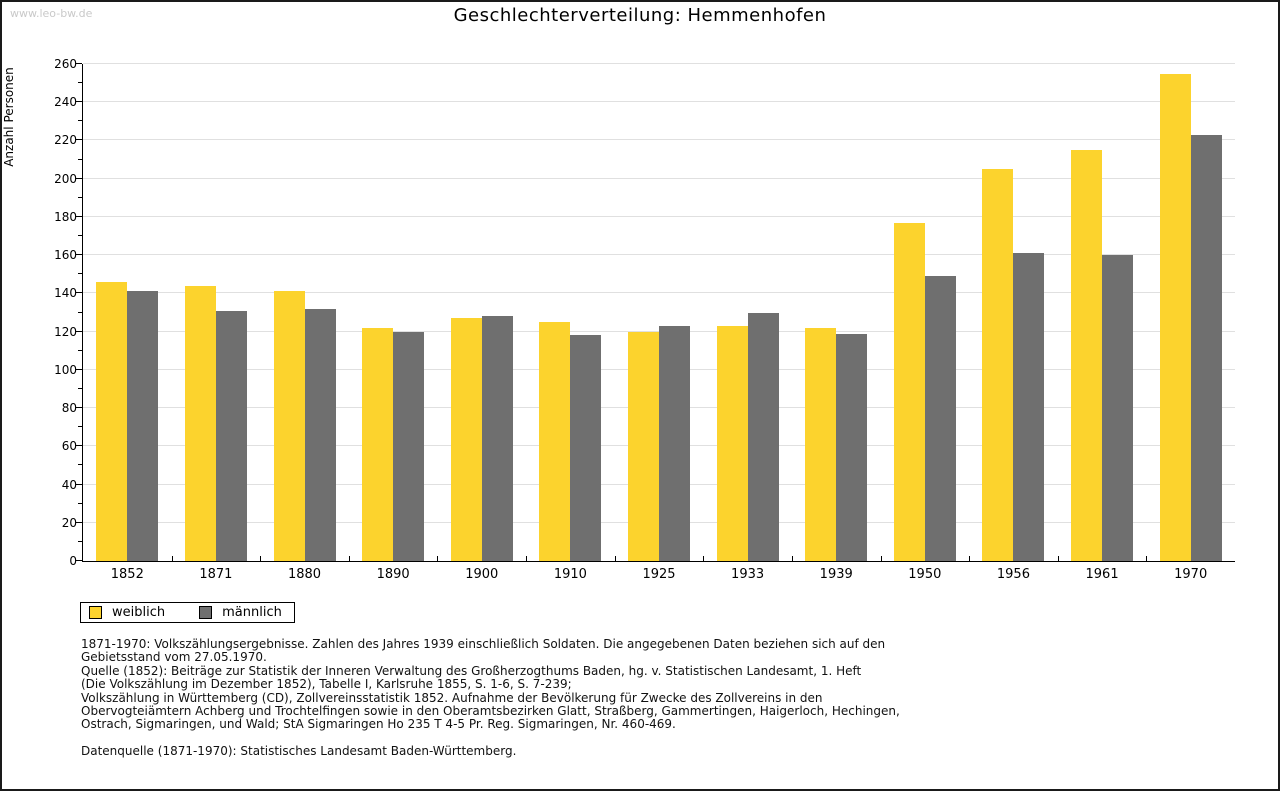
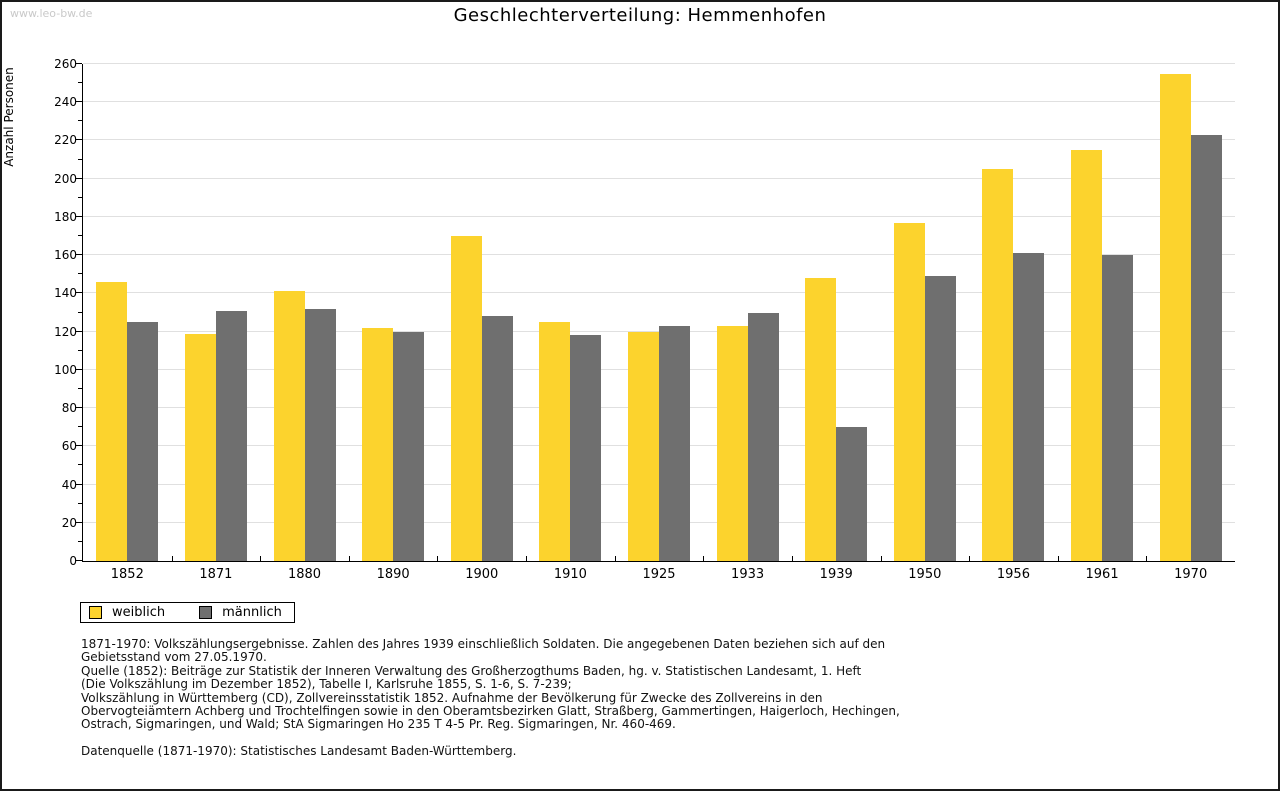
männlich/1852: 141 -> 125
weiblich/1871: 144 -> 119
weiblich/1900: 127 -> 170
weiblich/1939: 122 -> 148
männlich/1939: 119 -> 70
